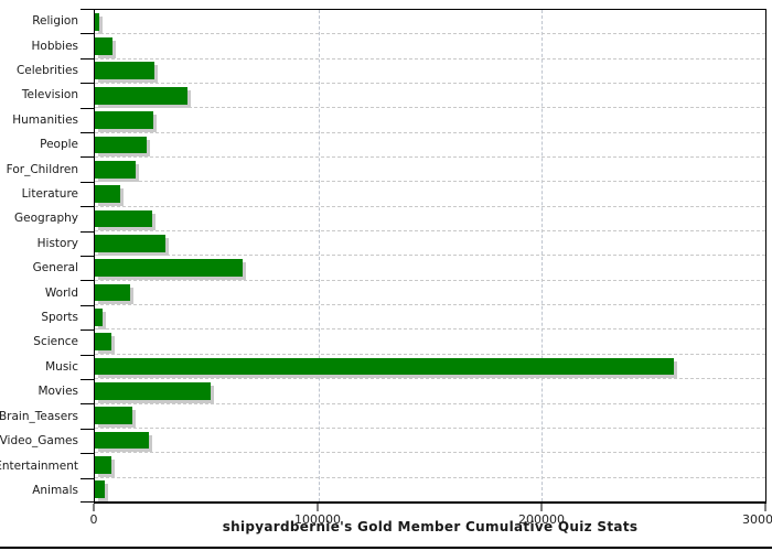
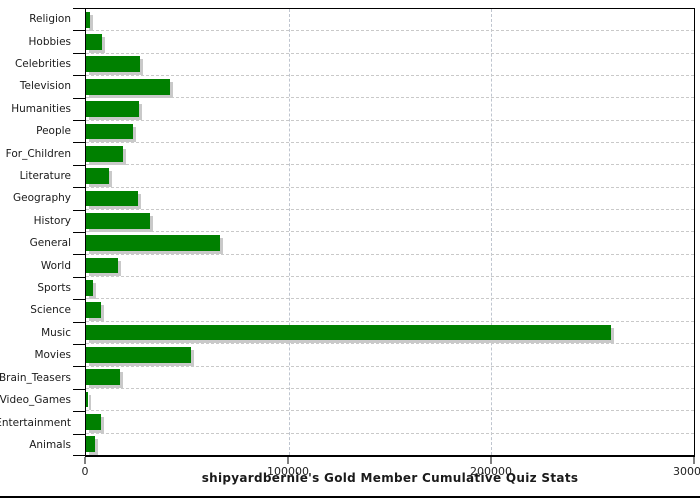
Video_Games: 24000 -> 1000
